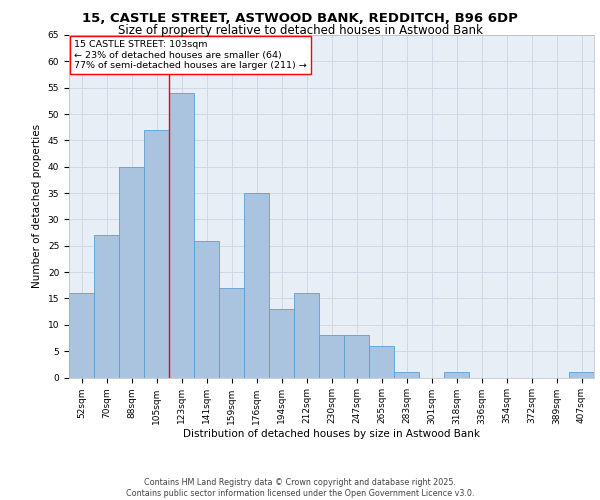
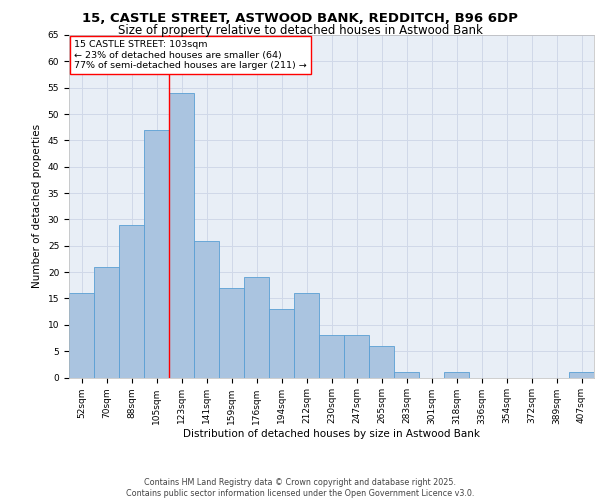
70sqm: 27 -> 21
88sqm: 40 -> 29
176sqm: 35 -> 19
